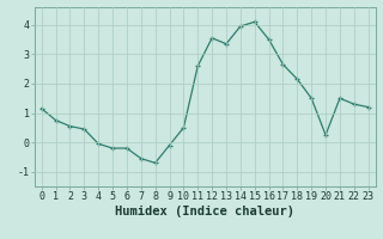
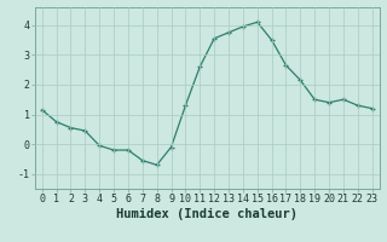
10: 0.50 -> 1.30
13: 3.35 -> 3.75
20: 0.25 -> 1.40
